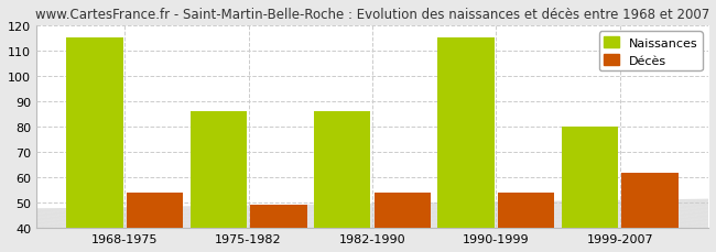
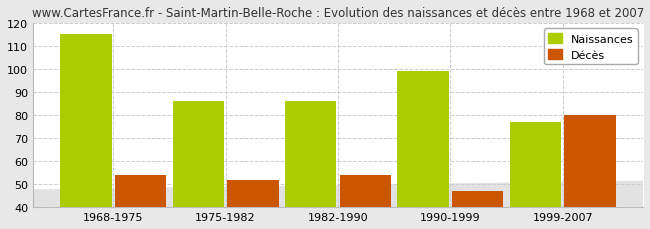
Décès/1975-1982: 49 -> 52
Naissances/1990-1999: 115 -> 99
Décès/1990-1999: 54 -> 47
Naissances/1999-2007: 80 -> 77
Décès/1999-2007: 62 -> 80
